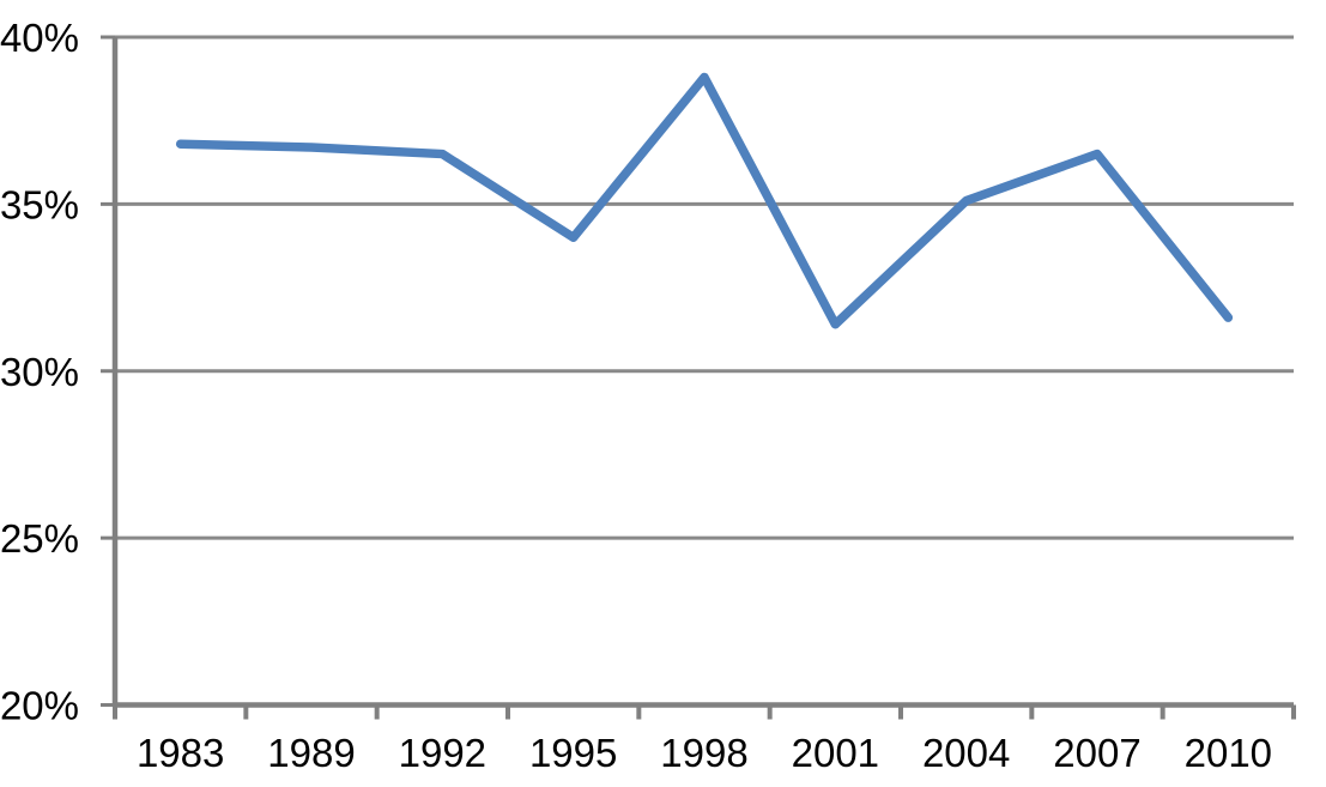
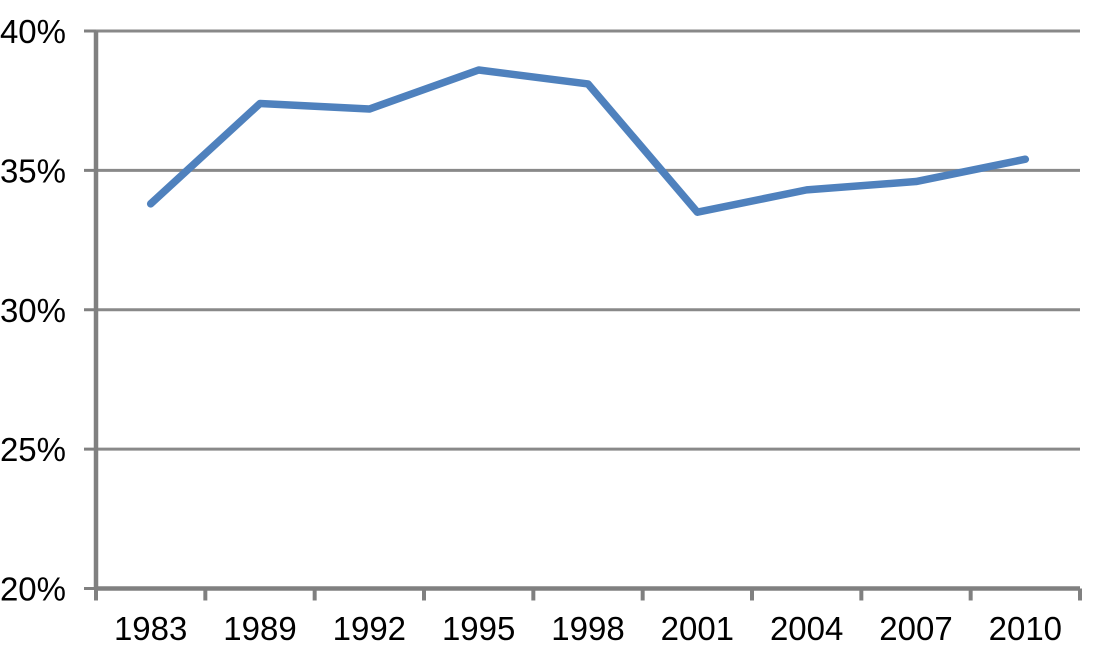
1983: 36.8% -> 33.8%
1989: 36.7% -> 37.4%
1992: 36.5% -> 37.2%
1995: 34.0% -> 38.6%
1998: 38.8% -> 38.1%
2001: 31.4% -> 33.5%
2004: 35.1% -> 34.3%
2007: 36.5% -> 34.6%
2010: 31.6% -> 35.4%
